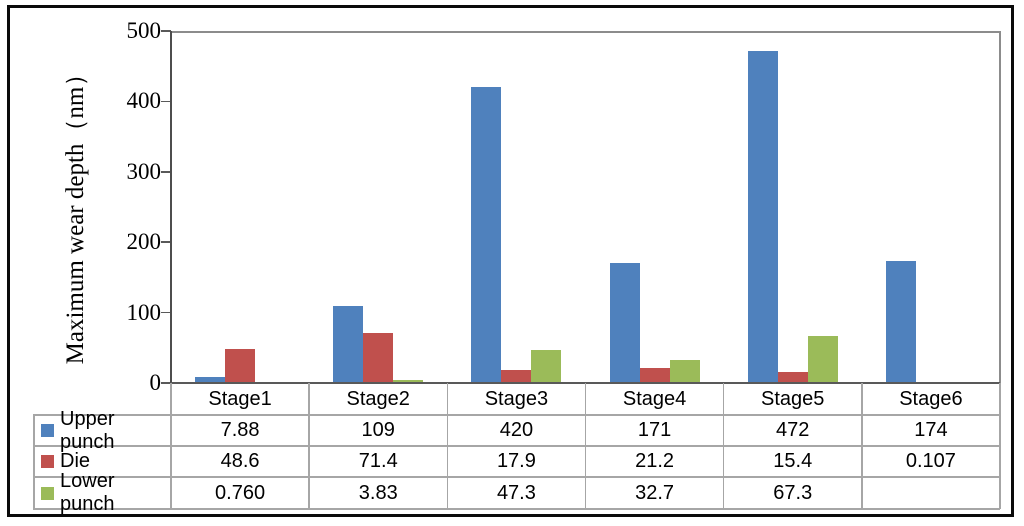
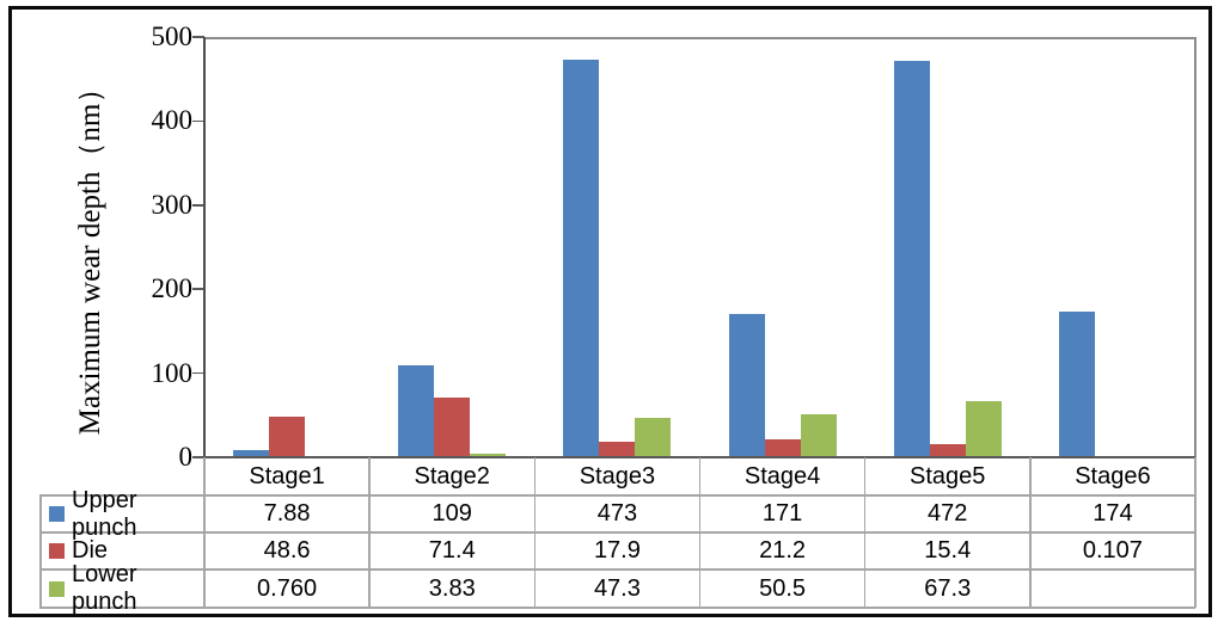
Upper punch/Stage3: 420 -> 473
Lower punch/Stage4: 32.7 -> 50.5
